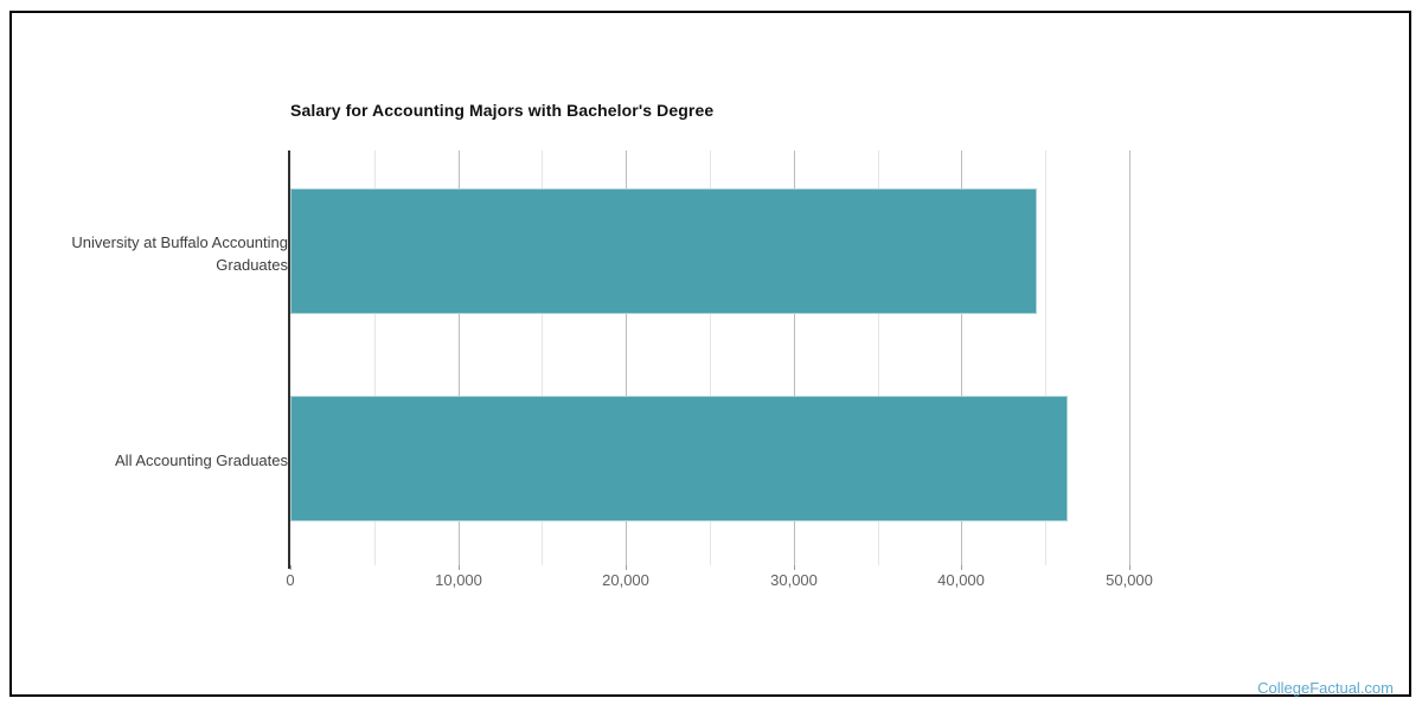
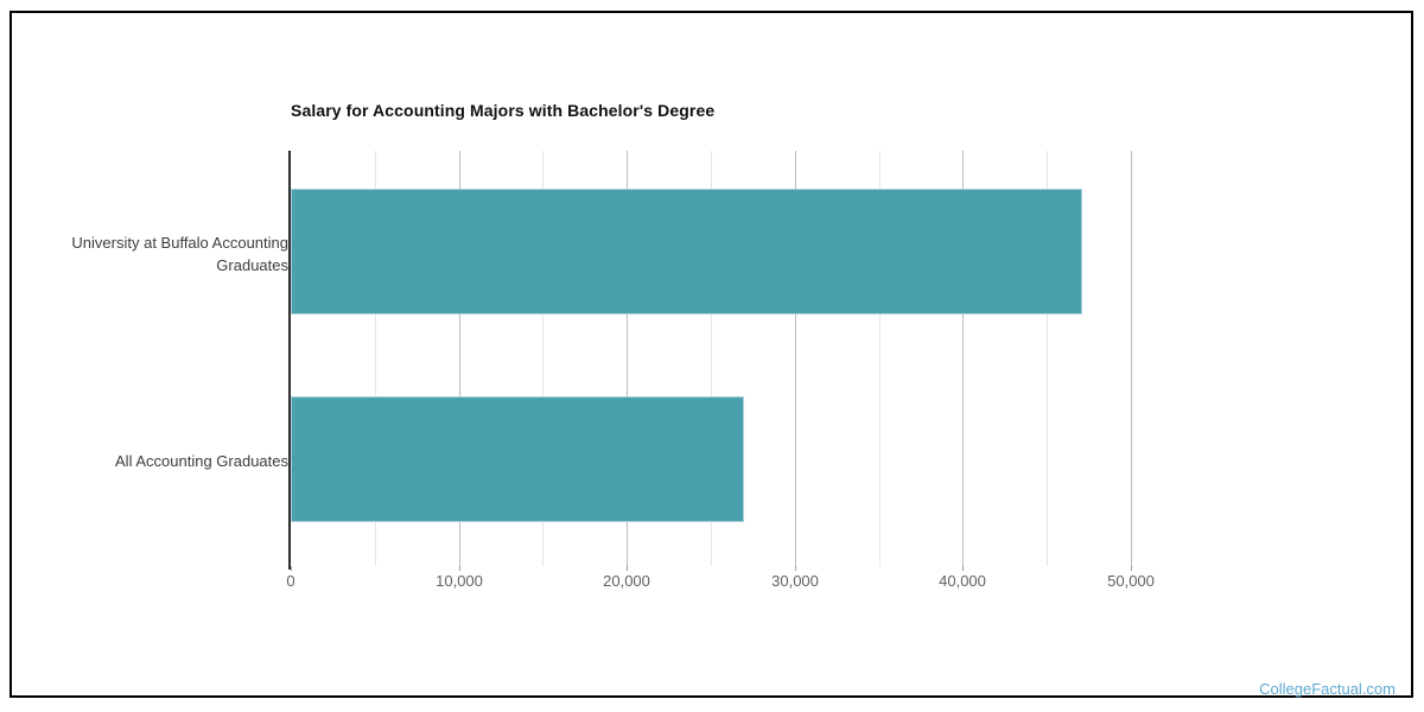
University at Buffalo Accounting Graduates: 44500 -> 47100
All Accounting Graduates: 46300 -> 27000
